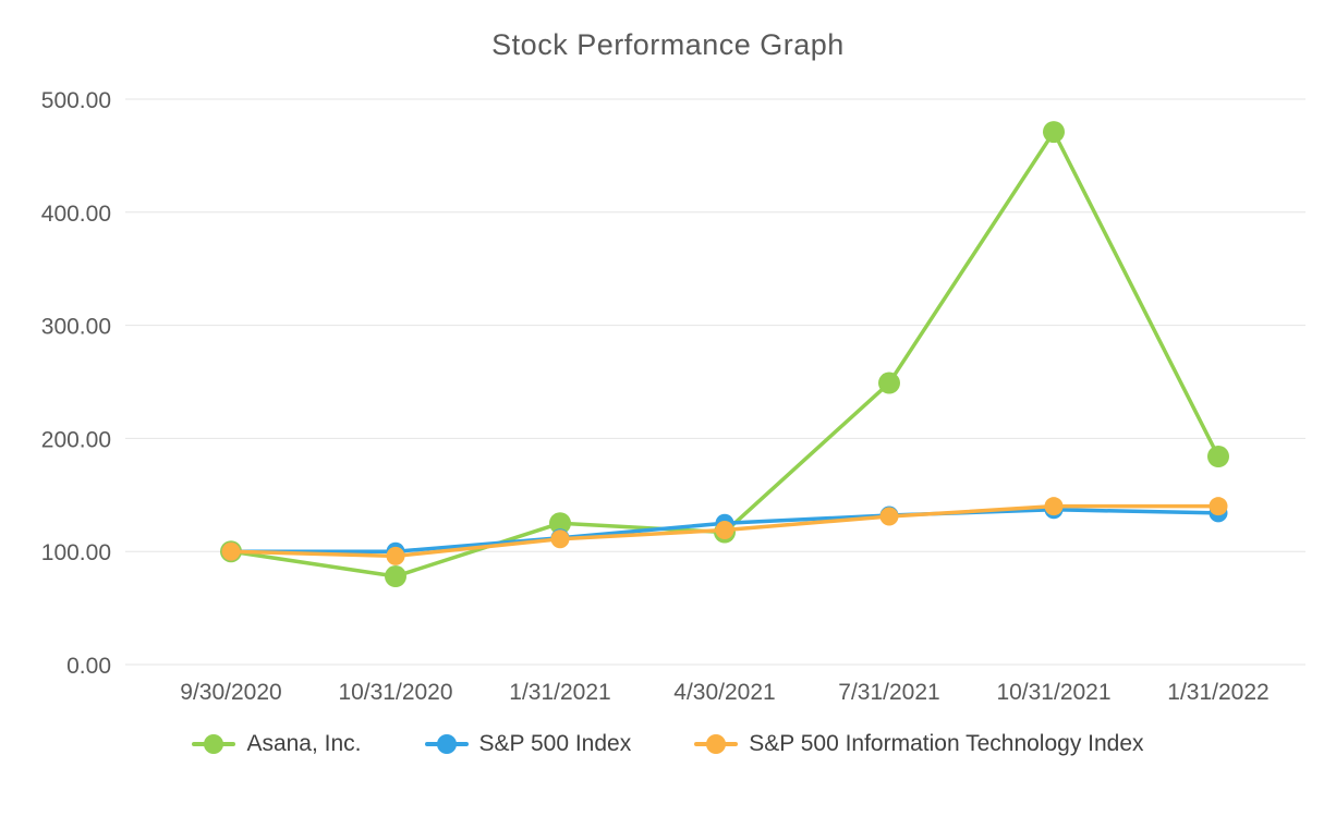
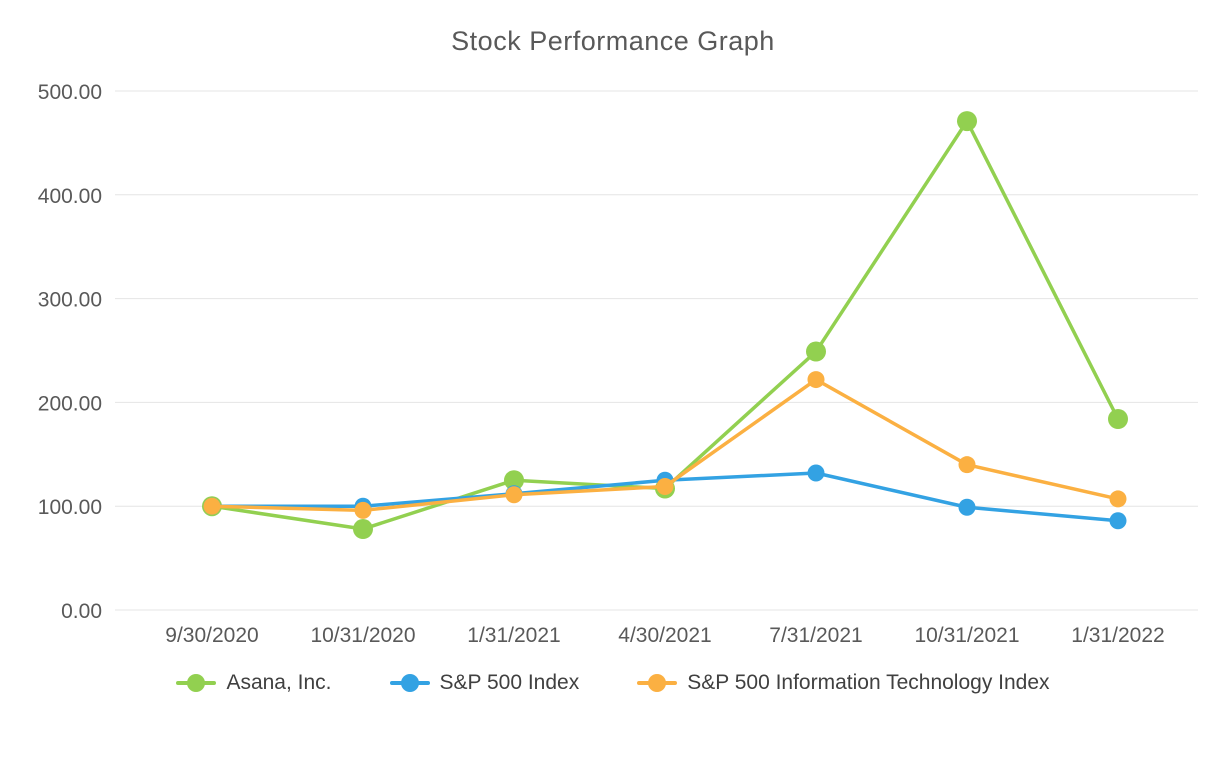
S&P 500 Information Technology Index/7/31/2021: 131 -> 222
S&P 500 Index/10/31/2021: 137 -> 99
S&P 500 Index/1/31/2022: 134 -> 86
S&P 500 Information Technology Index/1/31/2022: 140 -> 107
